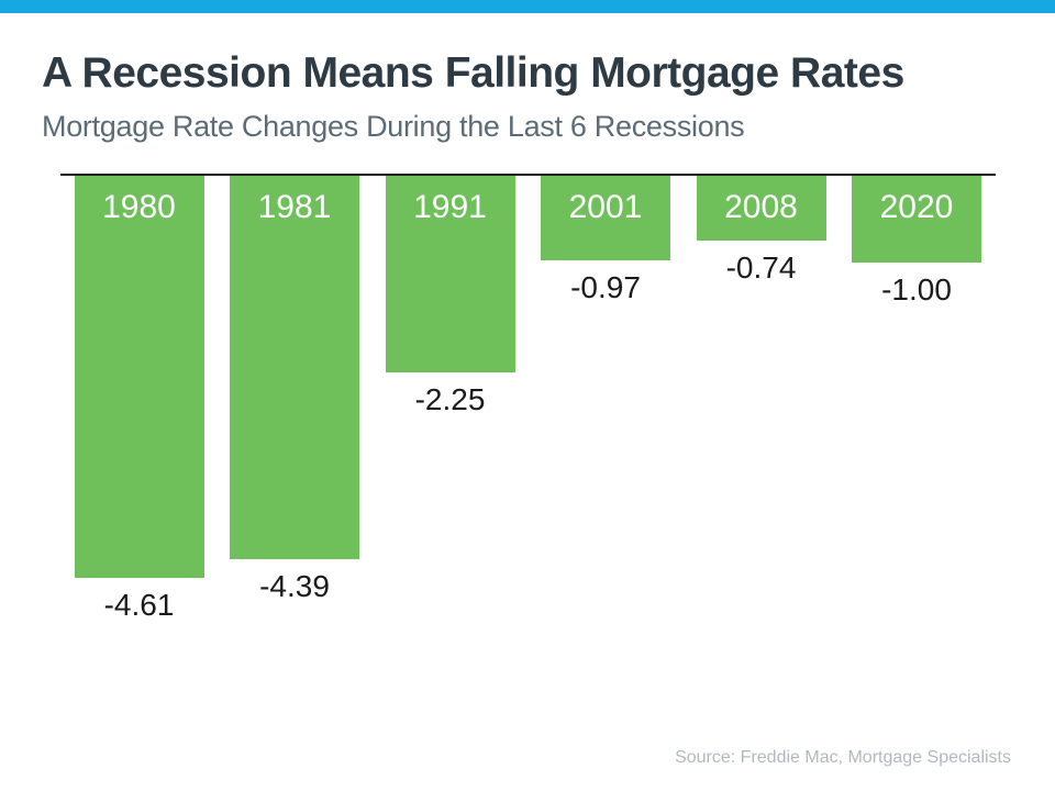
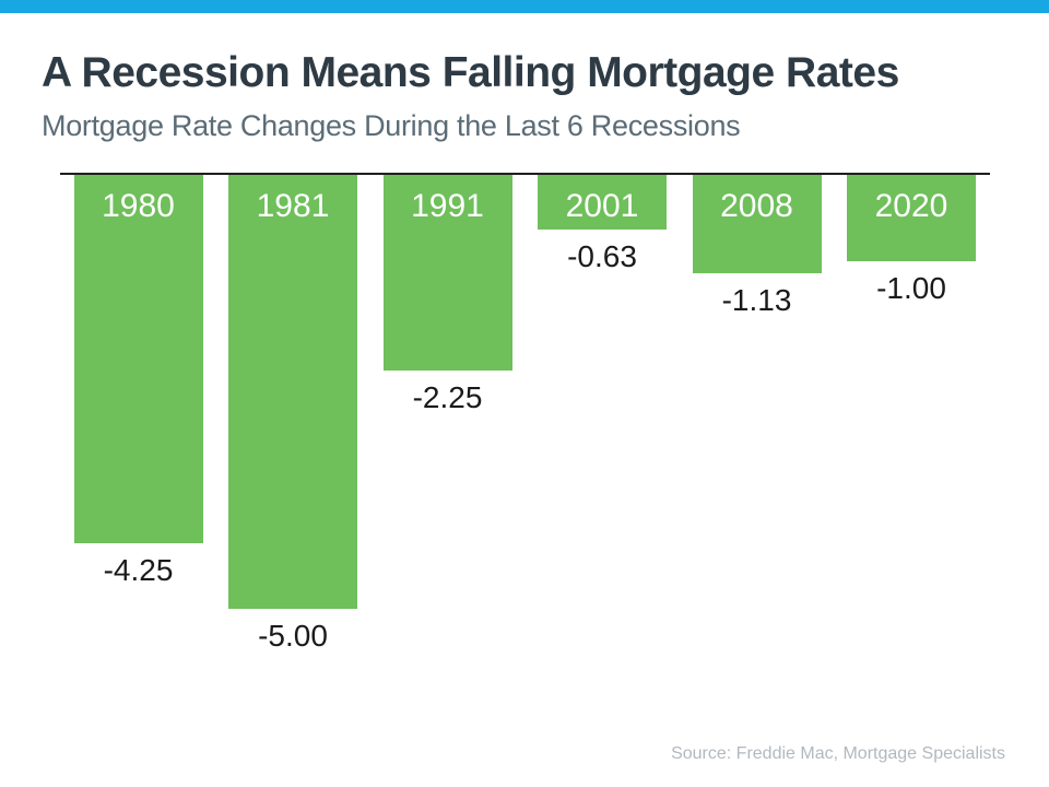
1980: -4.61 -> -4.25
1981: -4.39 -> -5.00
2001: -0.97 -> -0.63
2008: -0.74 -> -1.13
